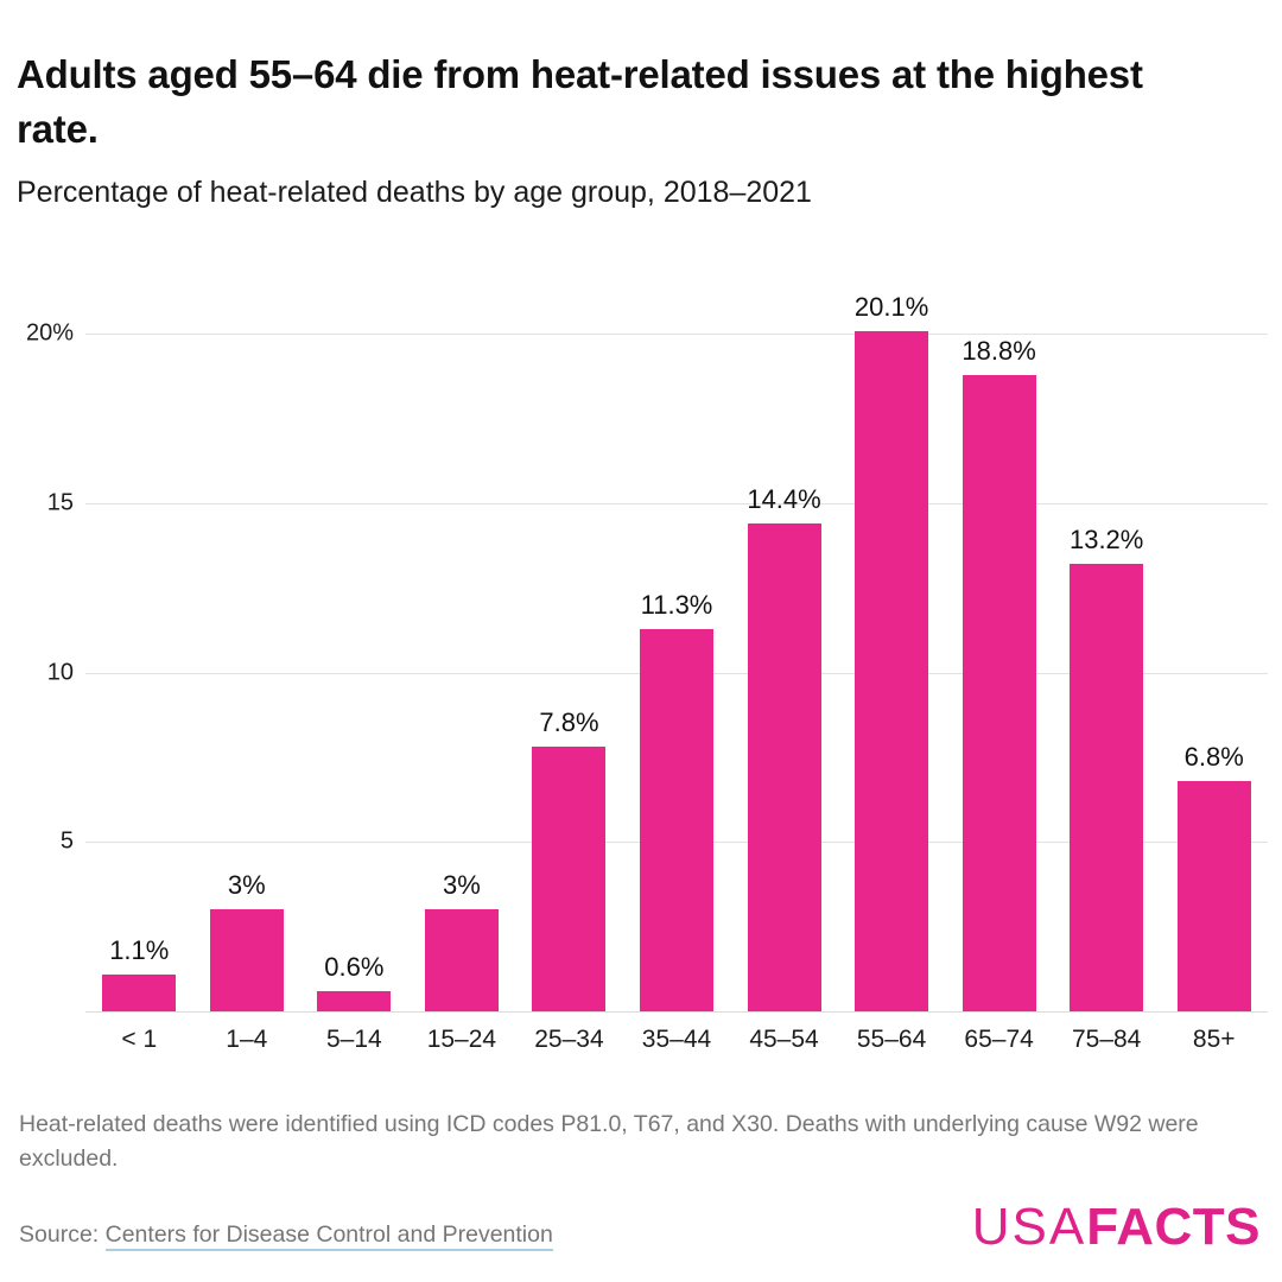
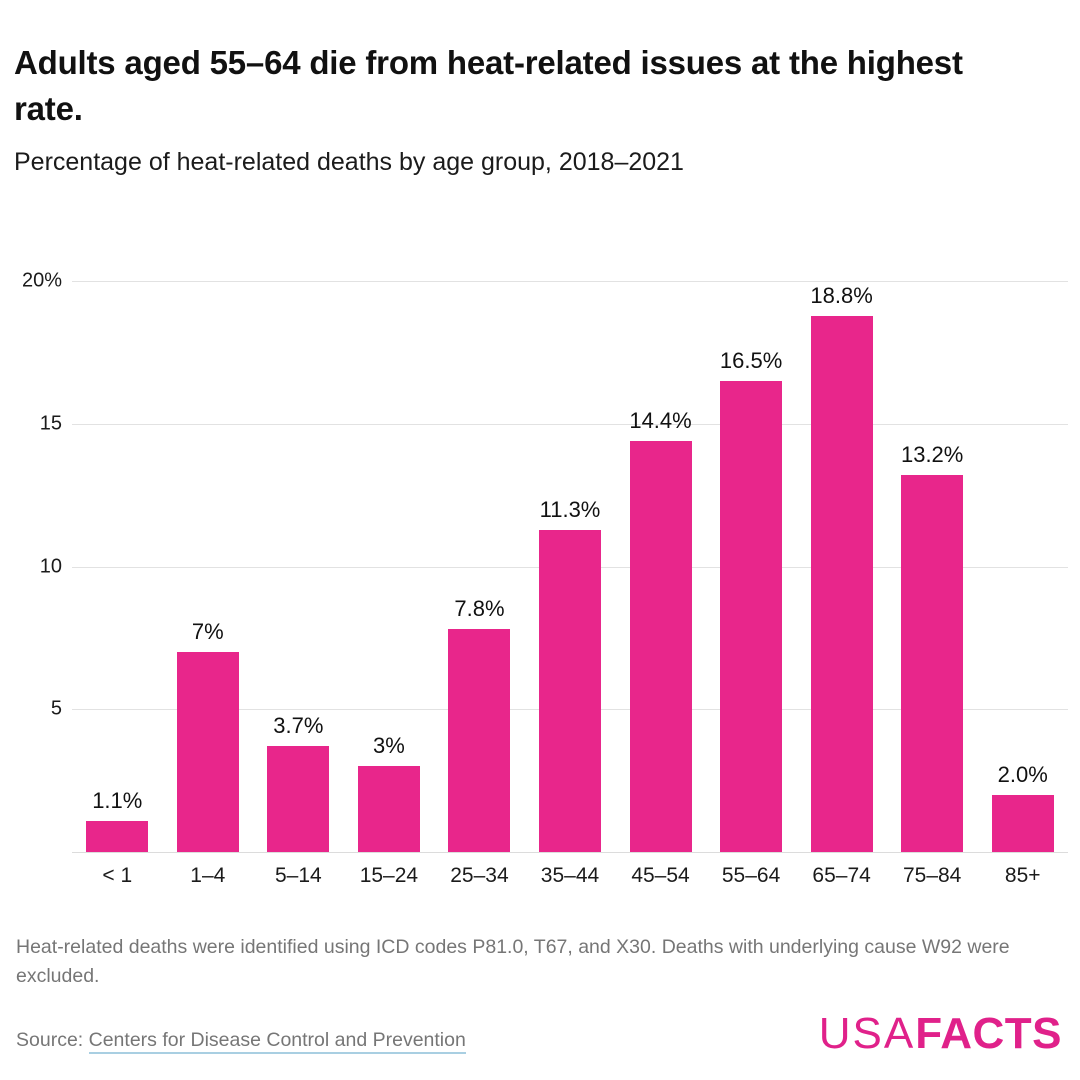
1–4: 3% -> 7%
5–14: 0.6% -> 3.7%
55–64: 20.1% -> 16.5%
85+: 6.8% -> 2.0%
